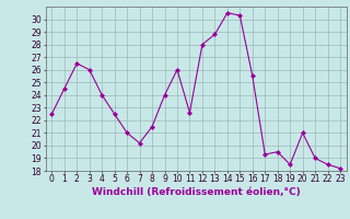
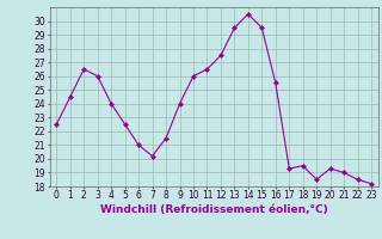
11: 22.6 -> 26.5
12: 28.0 -> 27.5
13: 28.8 -> 29.5
15: 30.3 -> 29.5
20: 21.0 -> 19.3
